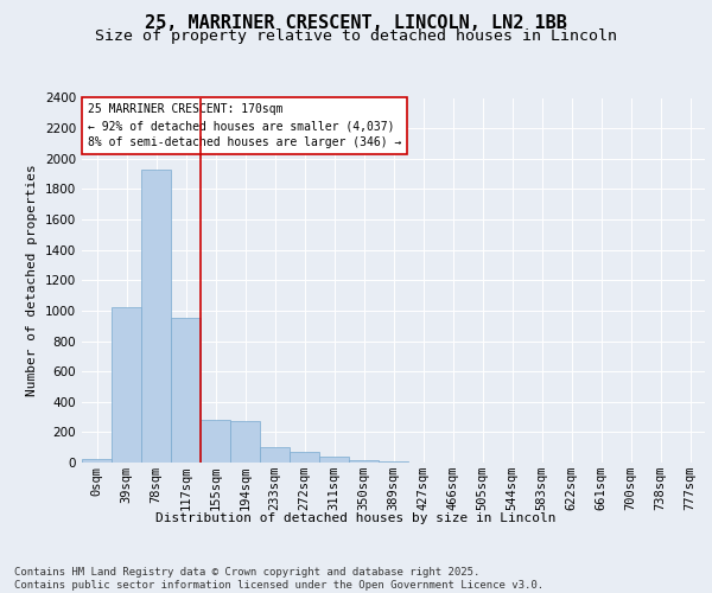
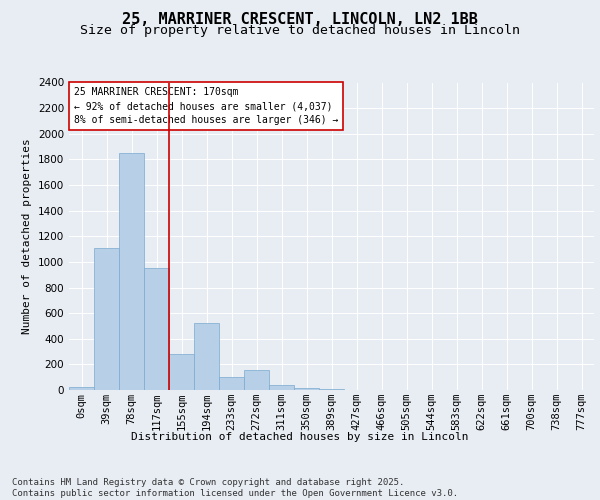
39sqm: 1020 -> 1110
78sqm: 1920 -> 1850
194sqm: 270 -> 520
272sqm: 70 -> 160
